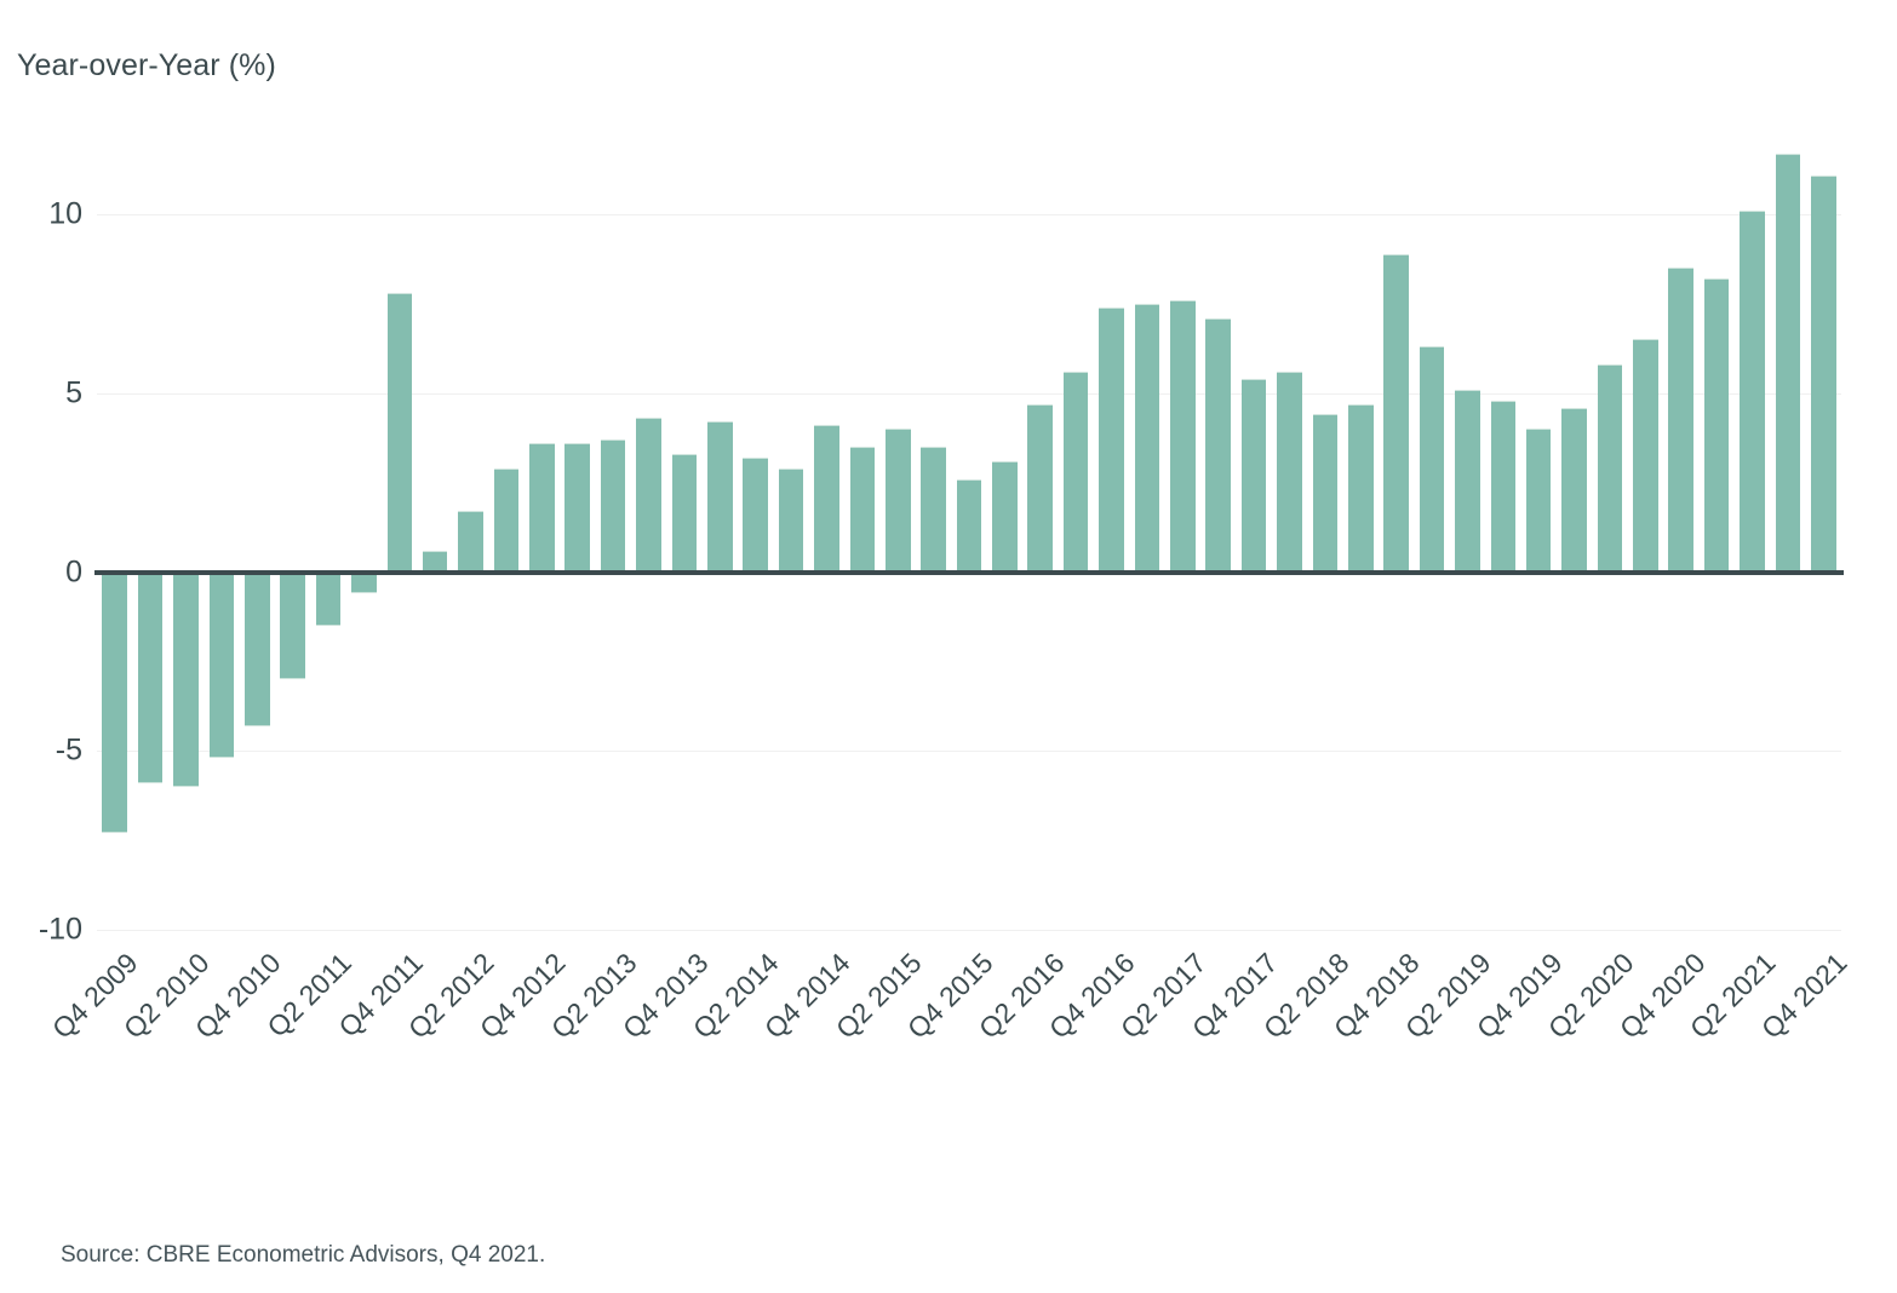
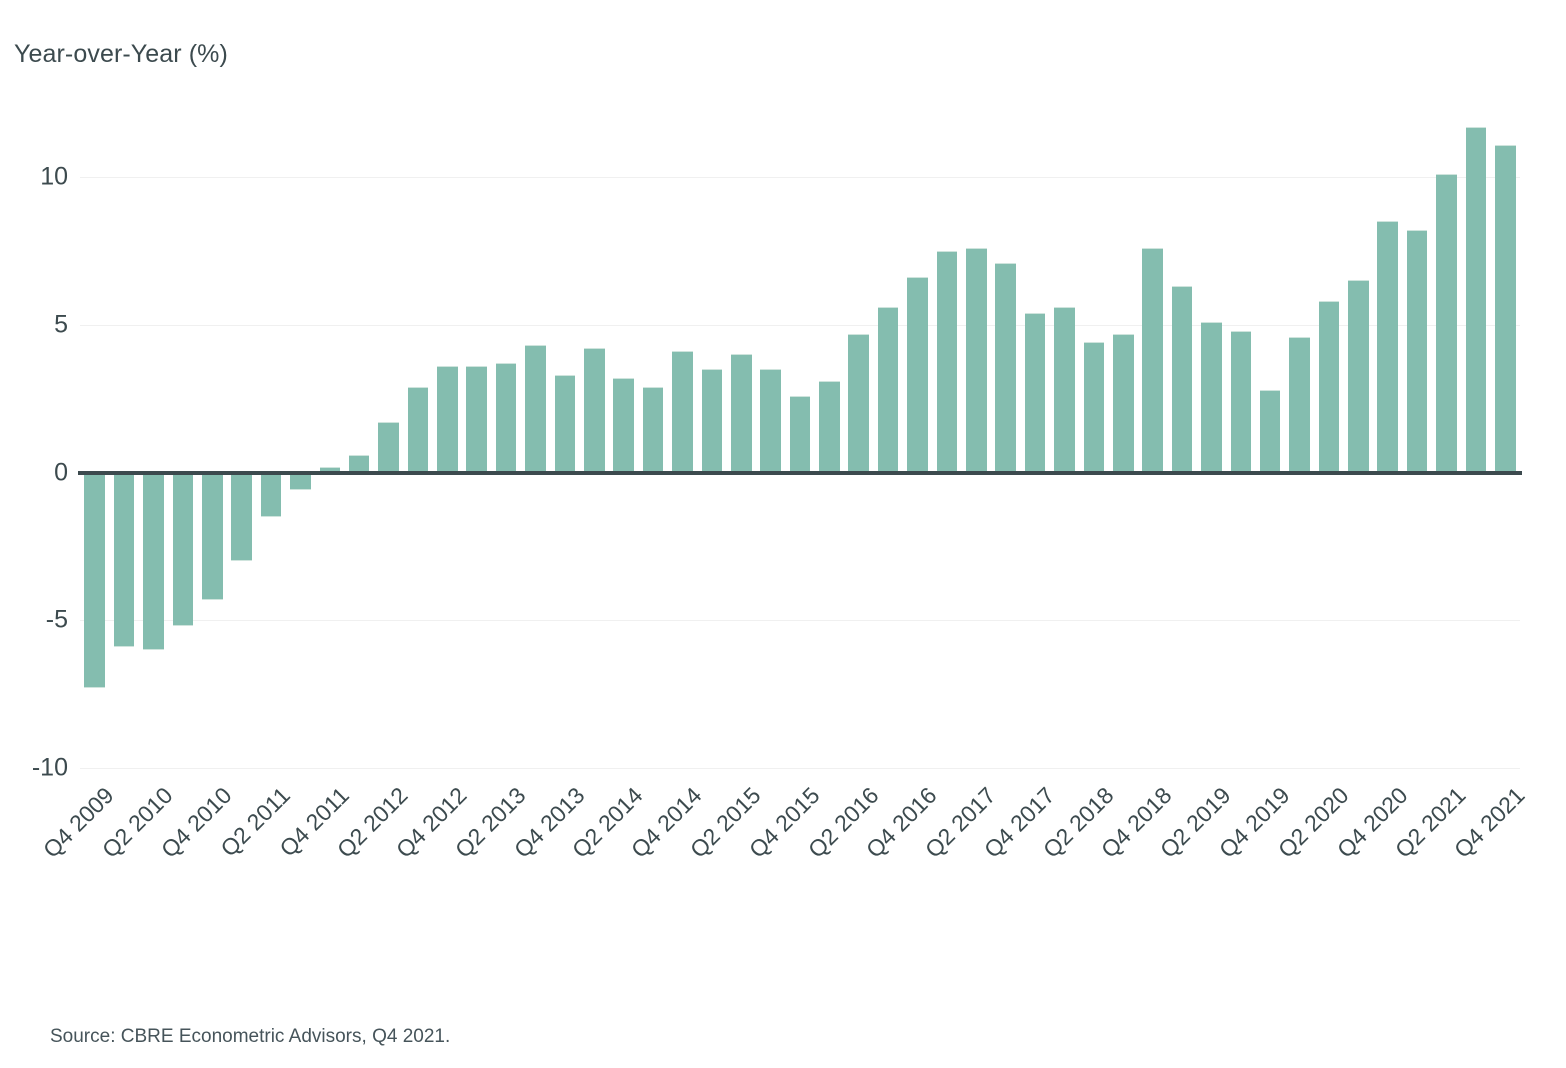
Q4 2011: 7.8 -> 0.2
Q4 2016: 7.4 -> 6.6
Q4 2018: 8.9 -> 7.6
Q4 2019: 4.0 -> 2.8
